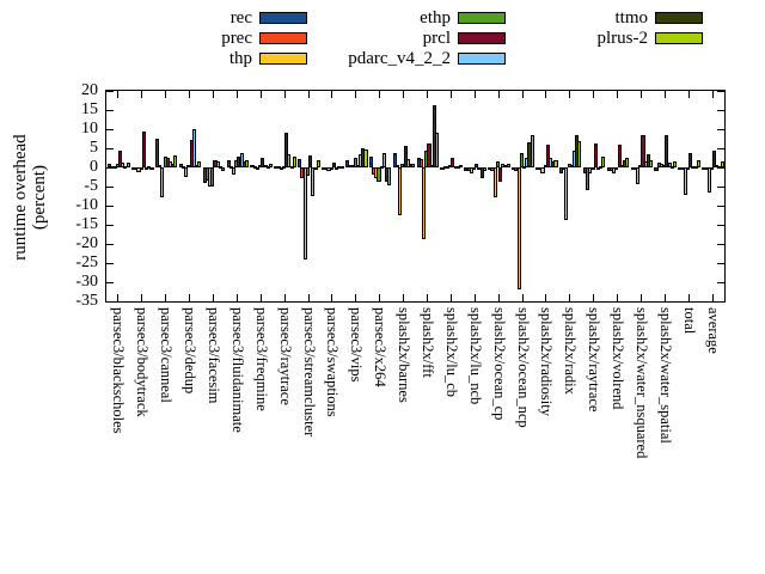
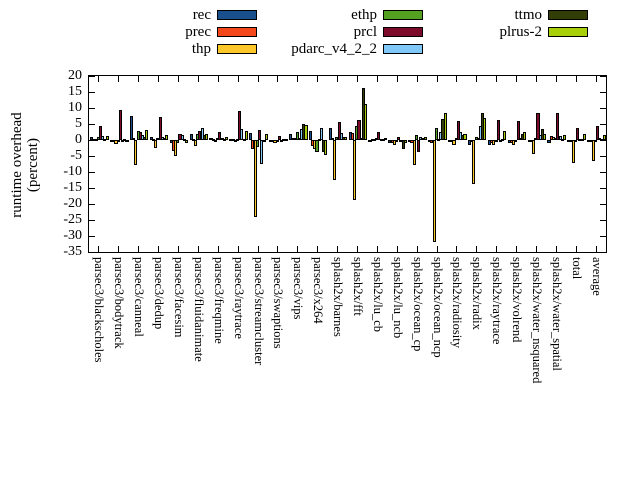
pdarc_v4_2_2/parsec3/dedup: 10 -> 1
rec/parsec3/facesim: -4 -> -1
ethp/parsec3/facesim: -5 -> -1
plrus-2/splash2x/fft: 9 -> 11
prec/splash2x/raytrace: -6 -> -1
